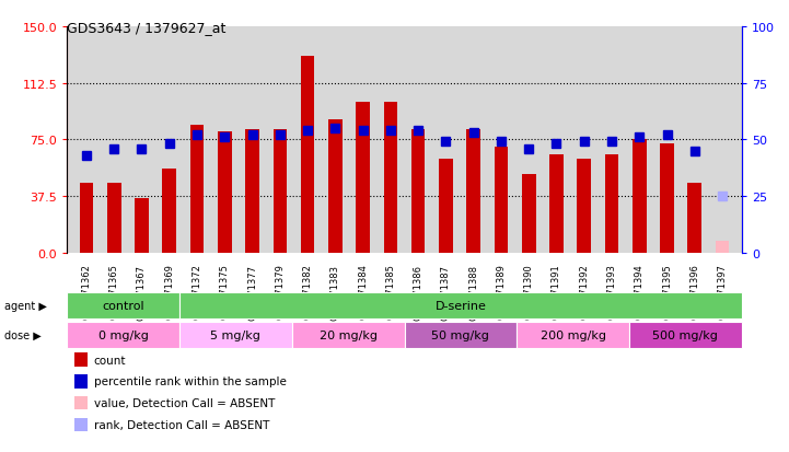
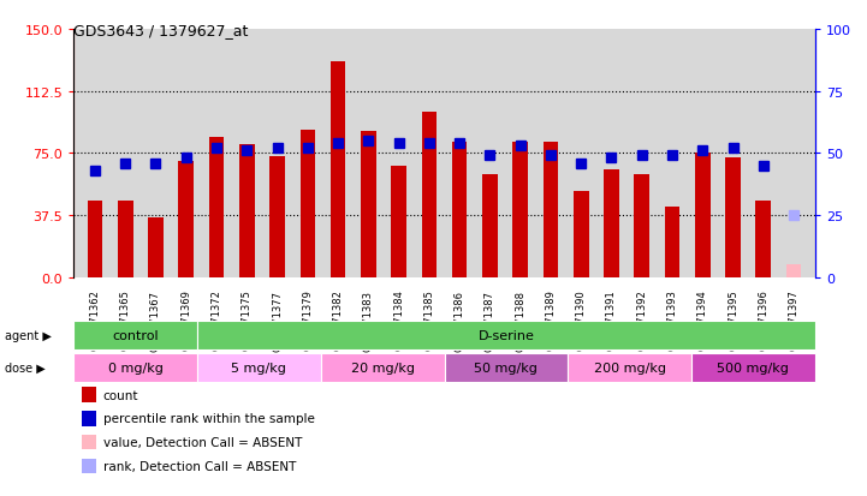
GSM271369: 56 -> 70
GSM271377: 82 -> 73
GSM271379: 82 -> 89
GSM271384: 100 -> 67
GSM271389: 70 -> 82
GSM271393: 65 -> 43
